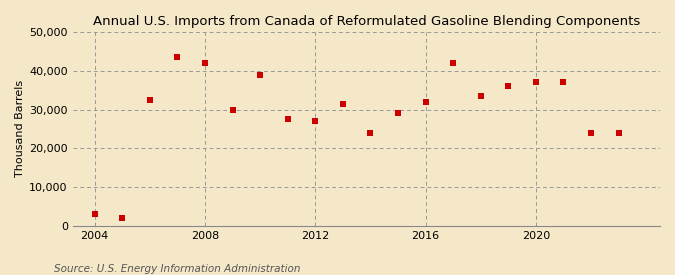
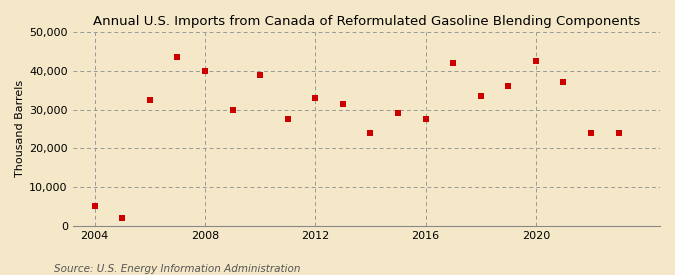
2004: 3,000 -> 5,000
2008: 42,000 -> 40,000
2012: 27,000 -> 33,000
2016: 32,000 -> 27,500
2020: 37,000 -> 42,500
